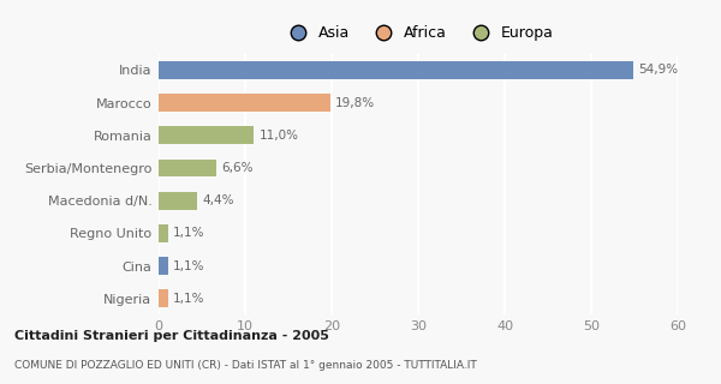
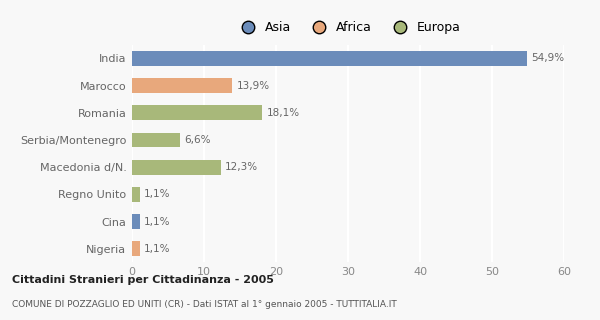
Marocco: 19,8% -> 13,9%
Romania: 11,0% -> 18,1%
Macedonia d/N.: 4,4% -> 12,3%
